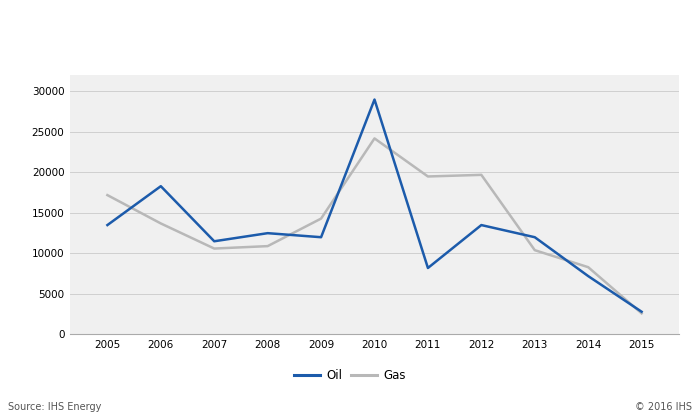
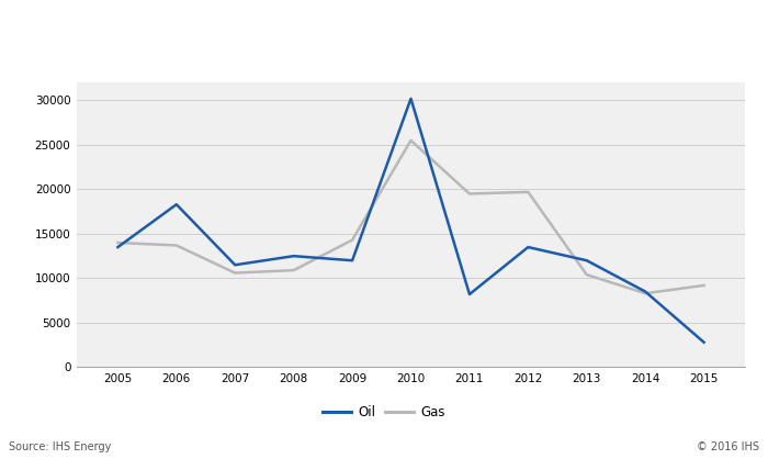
Gas/2005: 17200 -> 14000
Oil/2010: 29000 -> 30200
Gas/2010: 24200 -> 25500
Oil/2014: 7200 -> 8500
Gas/2015: 2600 -> 9200
